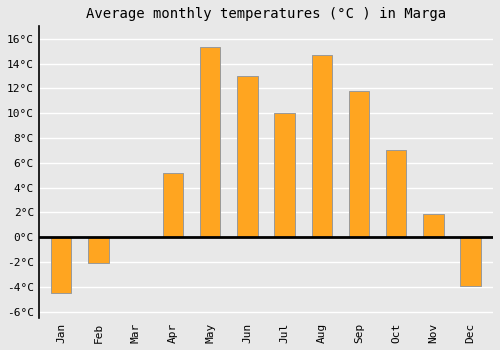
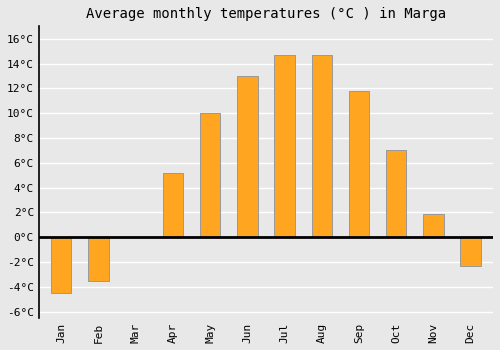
Feb: -2.1°C -> -3.5°C
May: 15.3°C -> 10.0°C
Jul: 10.0°C -> 14.7°C
Dec: -3.9°C -> -2.3°C
